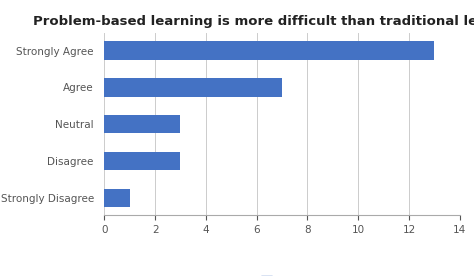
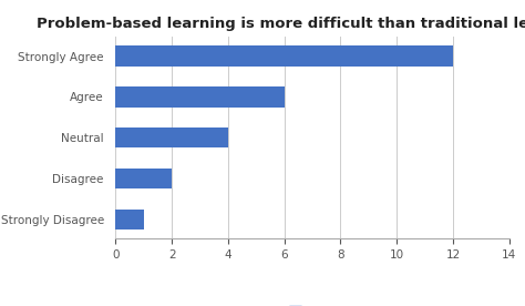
Strongly Agree: 13 -> 12
Agree: 7 -> 6
Neutral: 3 -> 4
Disagree: 3 -> 2
